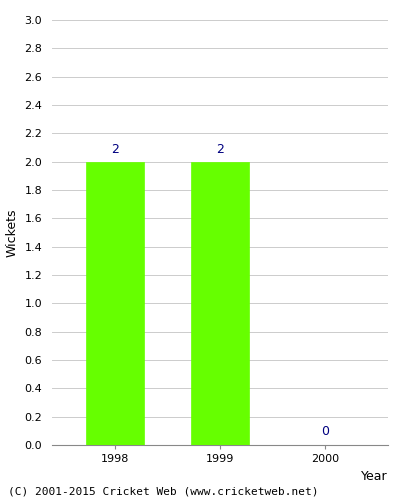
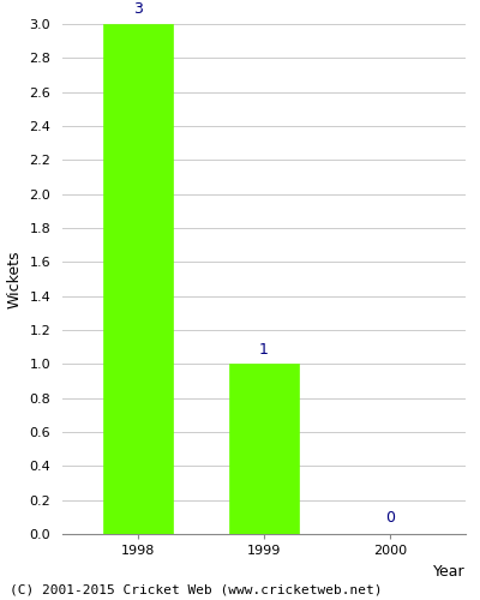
1998: 2 -> 3
1999: 2 -> 1
